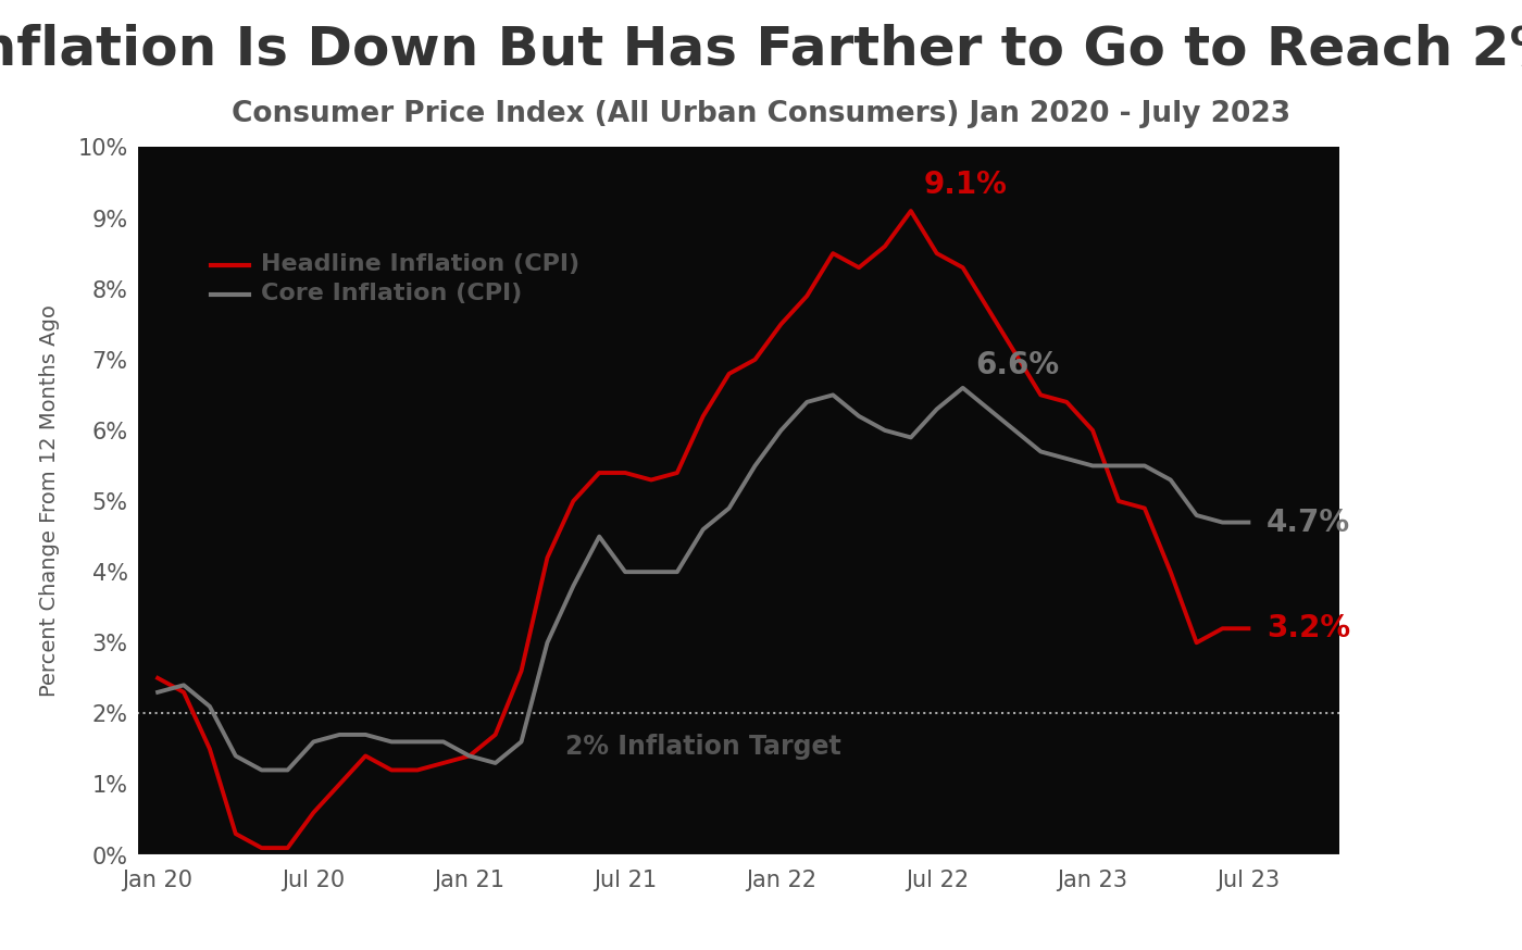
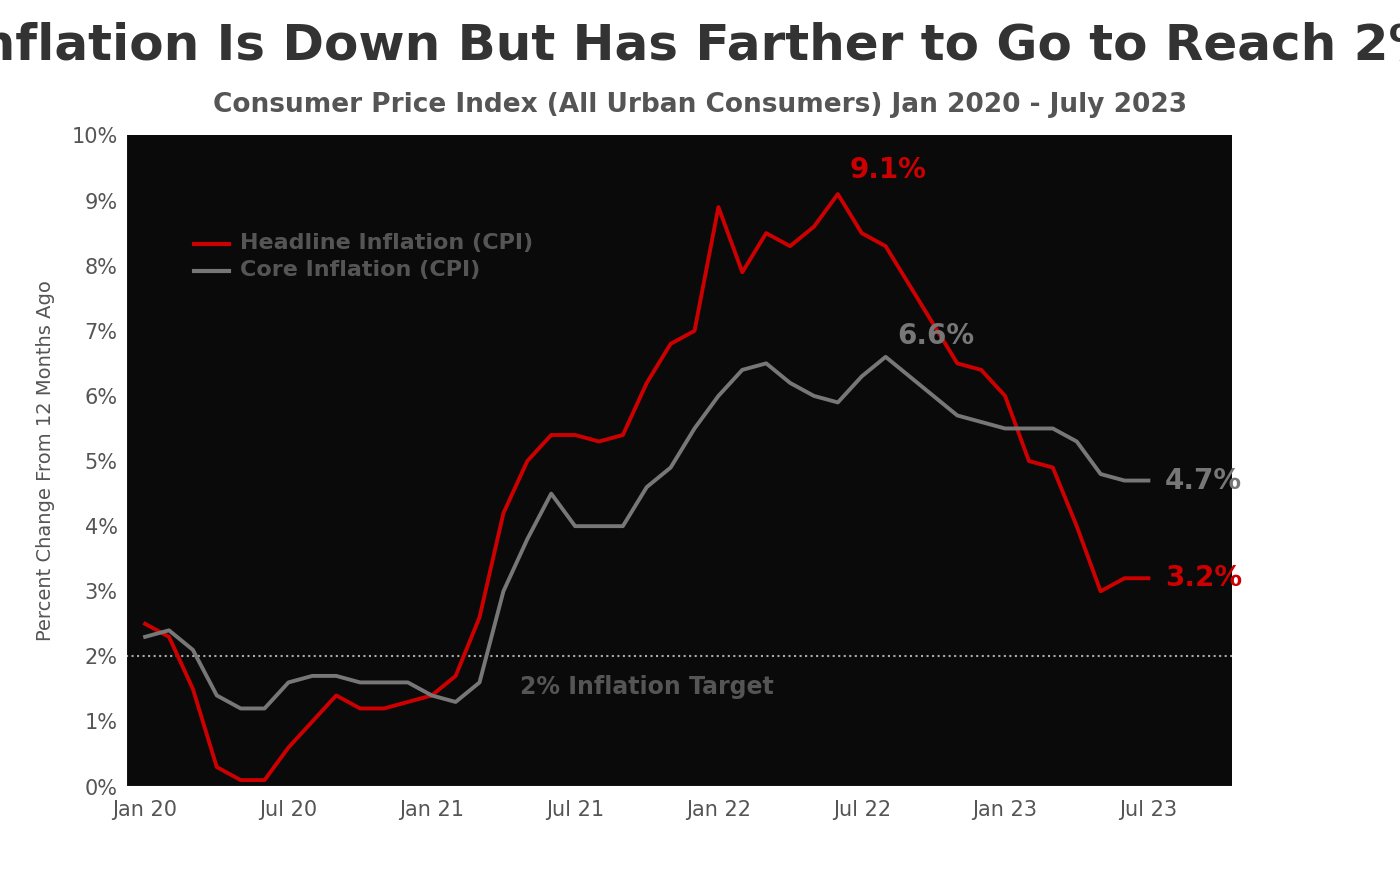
Headline Inflation (CPI)/Jan 22: 7.5% -> 8.9%
